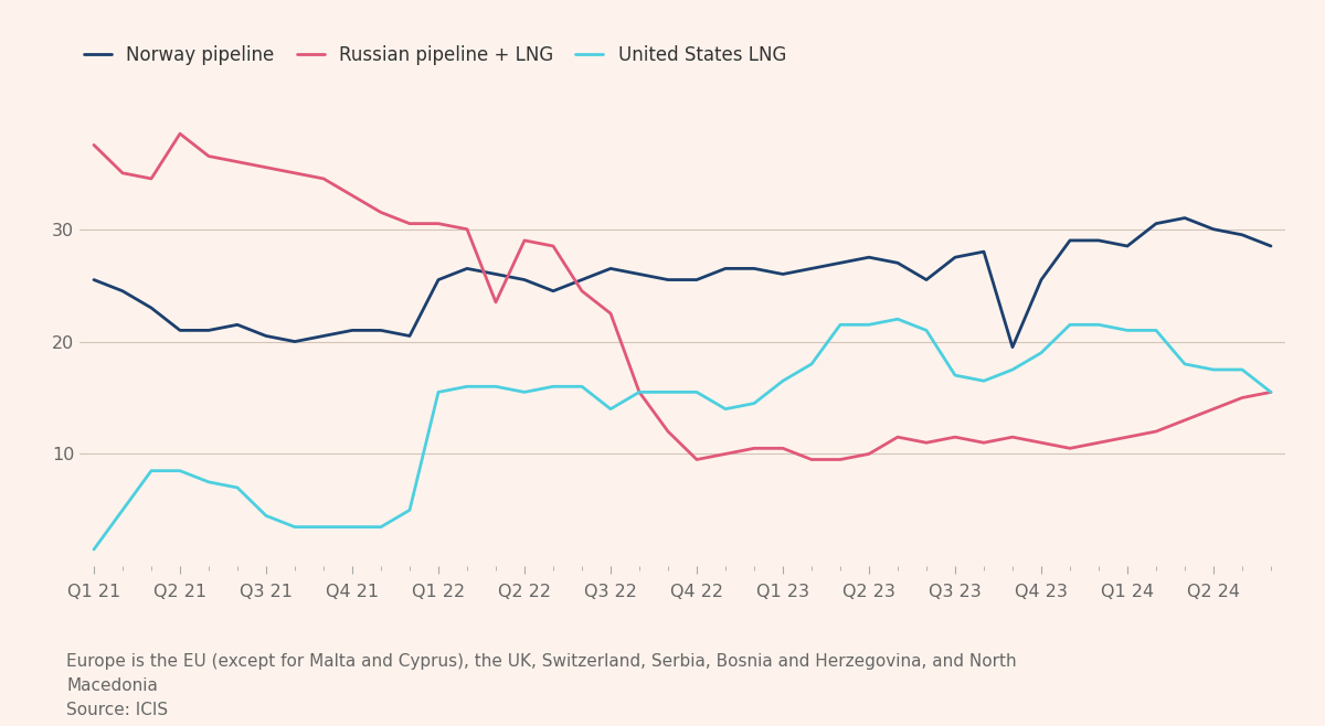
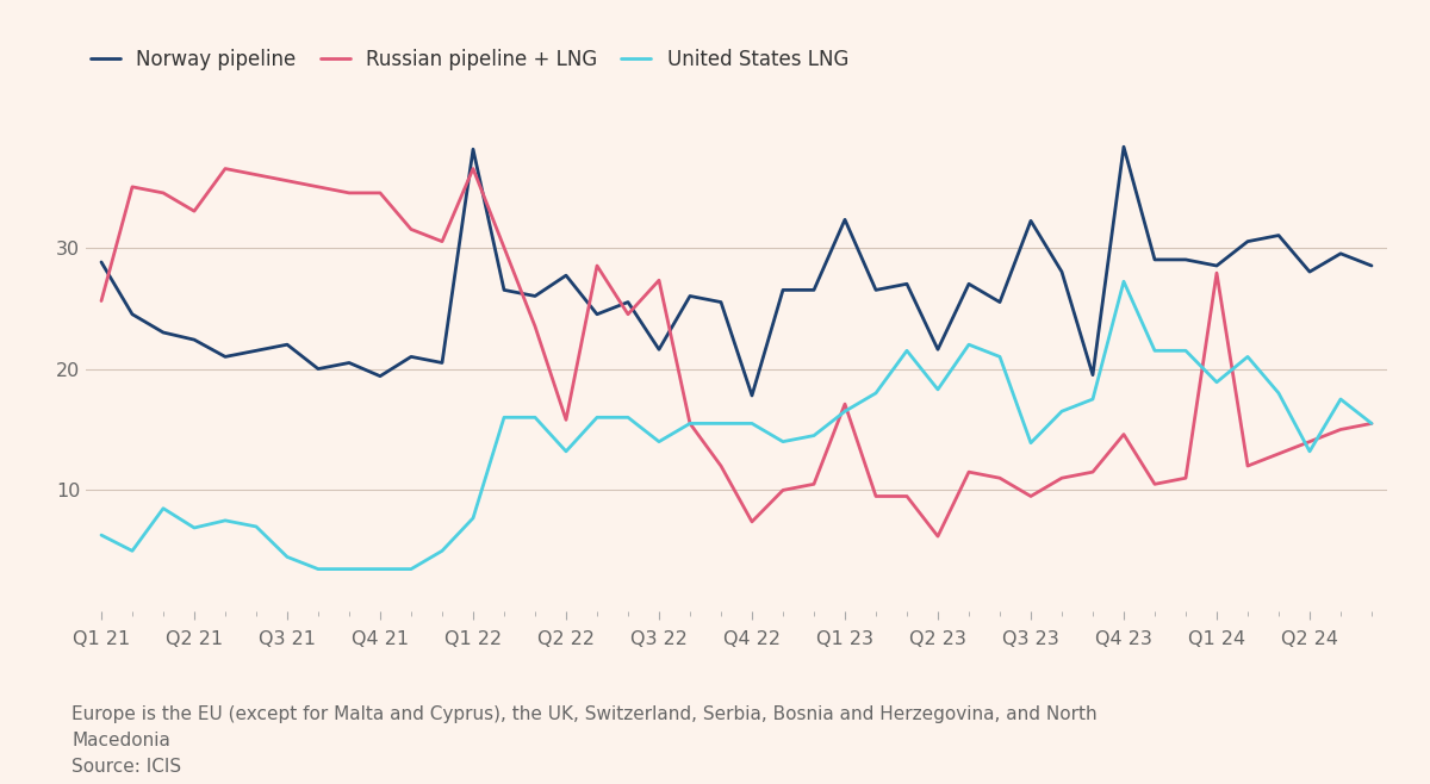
Norway pipeline/Q1 21: 25.5 -> 28.8
Russian pipeline + LNG/Q1 21: 37.5 -> 25.6
United States LNG/Q1 21: 1.5 -> 6.3
Norway pipeline/Q2 21: 21.0 -> 22.4
Russian pipeline + LNG/Q2 21: 38.5 -> 33.0
United States LNG/Q2 21: 8.5 -> 6.9
Norway pipeline/Q3 21: 20.5 -> 22.0
Norway pipeline/Q4 21: 21.0 -> 19.4
Russian pipeline + LNG/Q4 21: 33.0 -> 34.5
Norway pipeline/Q1 22: 25.5 -> 38.1
Russian pipeline + LNG/Q1 22: 30.5 -> 36.5
United States LNG/Q1 22: 15.5 -> 7.7
Norway pipeline/Q2 22: 25.5 -> 27.7
Russian pipeline + LNG/Q2 22: 29.0 -> 15.8
United States LNG/Q2 22: 15.5 -> 13.2
Norway pipeline/Q3 22: 26.5 -> 21.6
Russian pipeline + LNG/Q3 22: 22.5 -> 27.3
Norway pipeline/Q4 22: 25.5 -> 17.8
Russian pipeline + LNG/Q4 22: 9.5 -> 7.4
Norway pipeline/Q1 23: 26.0 -> 32.3
Russian pipeline + LNG/Q1 23: 10.5 -> 17.1
Norway pipeline/Q2 23: 27.5 -> 21.6
Russian pipeline + LNG/Q2 23: 10.0 -> 6.2
United States LNG/Q2 23: 21.5 -> 18.3
Norway pipeline/Q3 23: 27.5 -> 32.2
Russian pipeline + LNG/Q3 23: 11.5 -> 9.5
United States LNG/Q3 23: 17.0 -> 13.9
Norway pipeline/Q4 23: 25.5 -> 38.3
Russian pipeline + LNG/Q4 23: 11.0 -> 14.6
United States LNG/Q4 23: 19.0 -> 27.2
Russian pipeline + LNG/Q1 24: 11.5 -> 27.9
United States LNG/Q1 24: 21.0 -> 18.9
Norway pipeline/Q2 24: 30.0 -> 28.0
United States LNG/Q2 24: 17.5 -> 13.2
